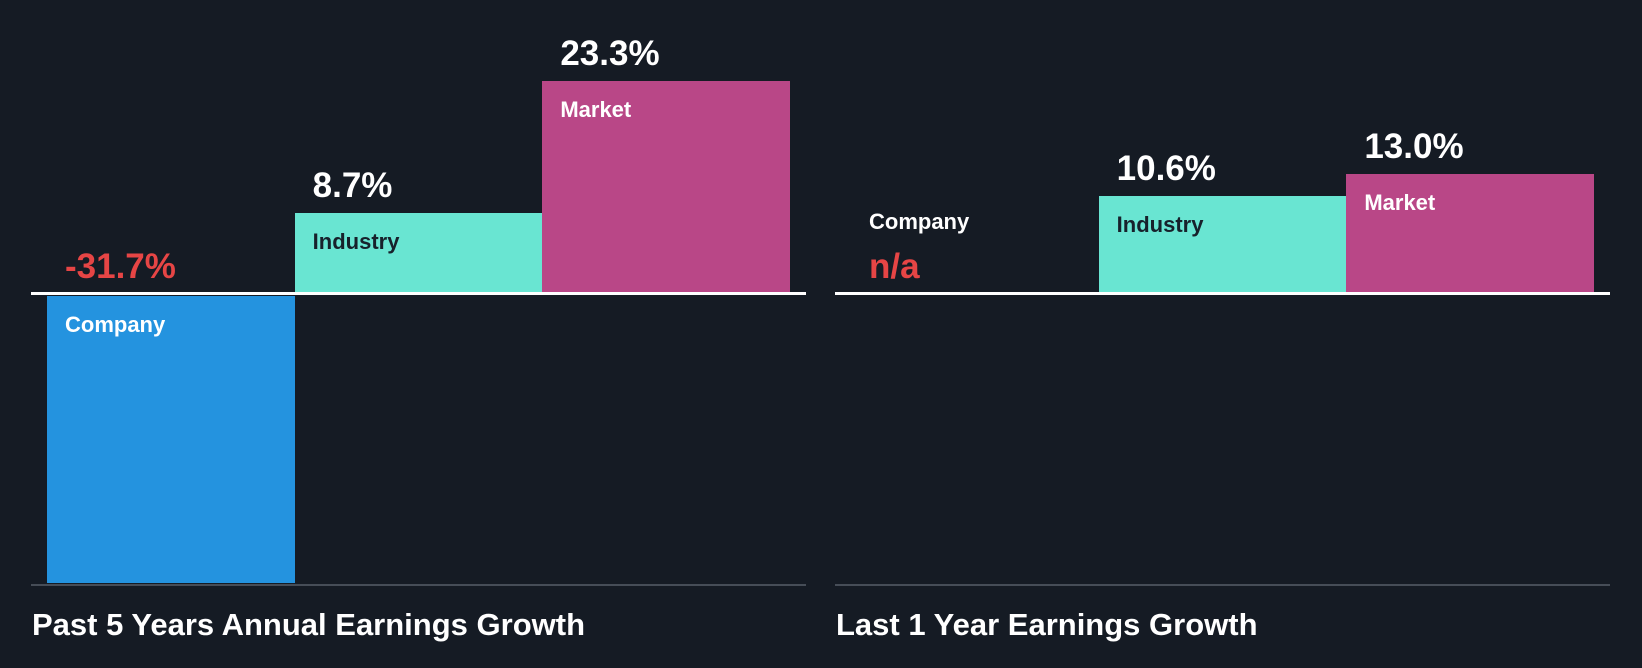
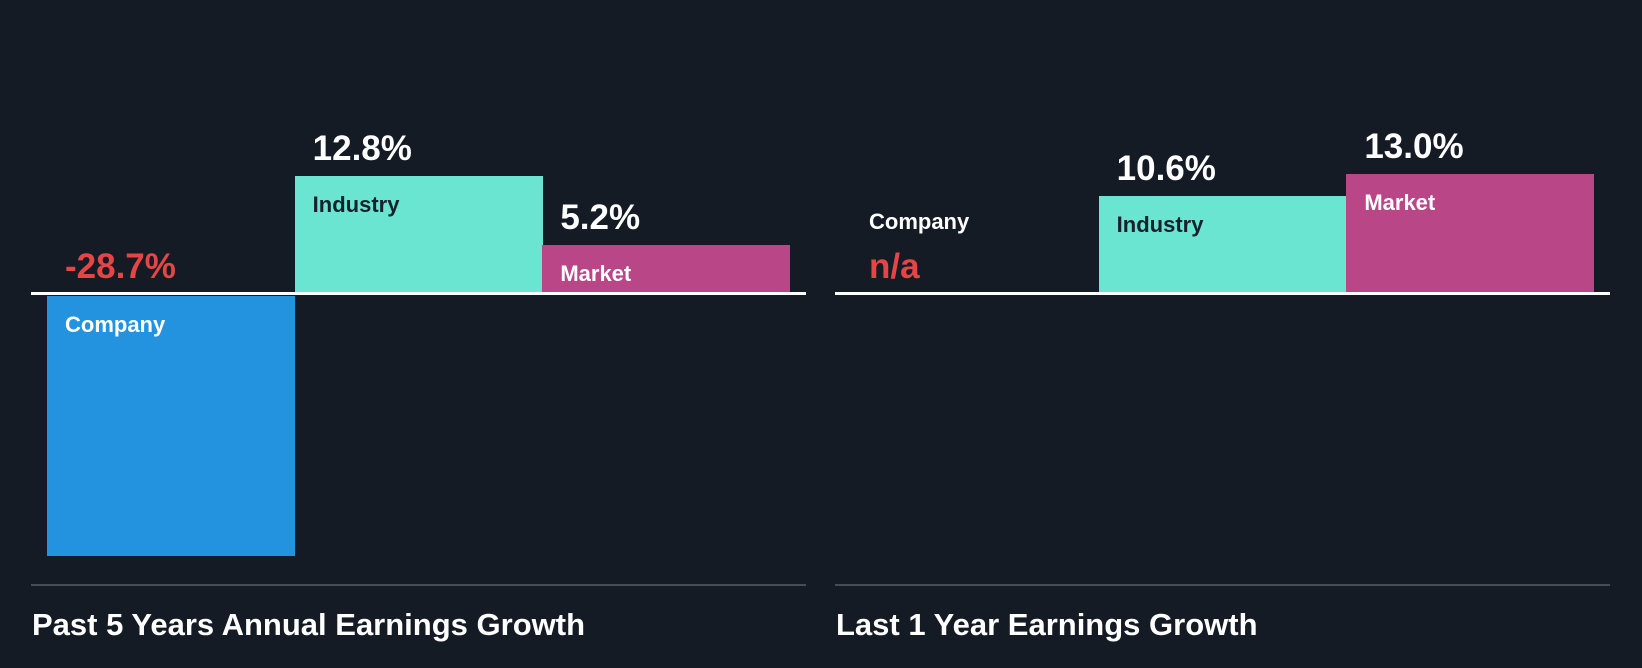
Past 5 Years Annual Earnings Growth/Company: -31.7% -> -28.7%
Past 5 Years Annual Earnings Growth/Industry: 8.7% -> 12.8%
Past 5 Years Annual Earnings Growth/Market: 23.3% -> 5.2%
